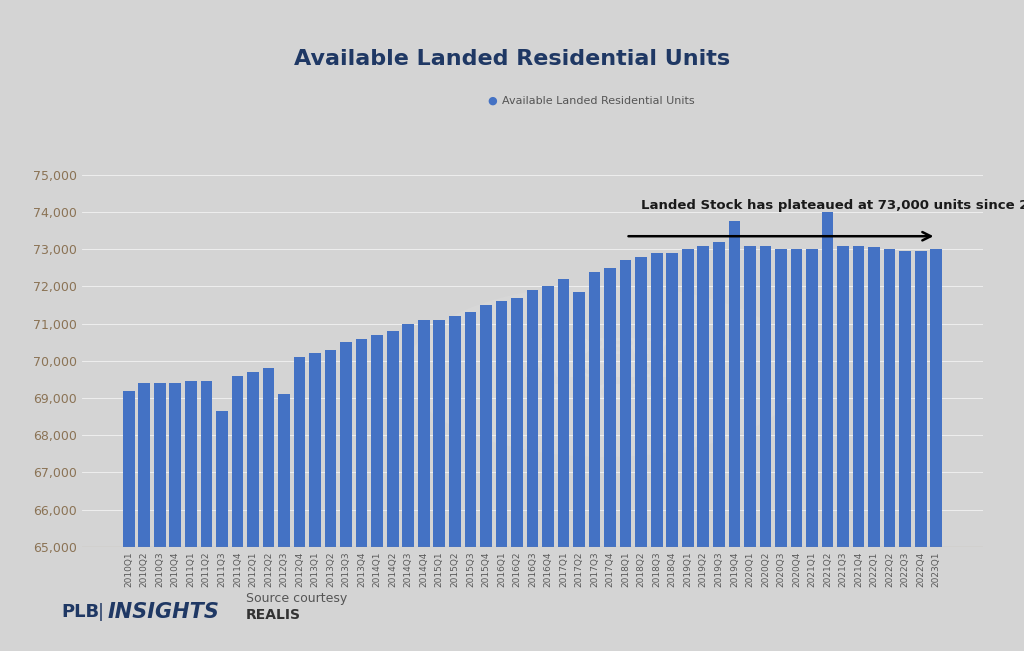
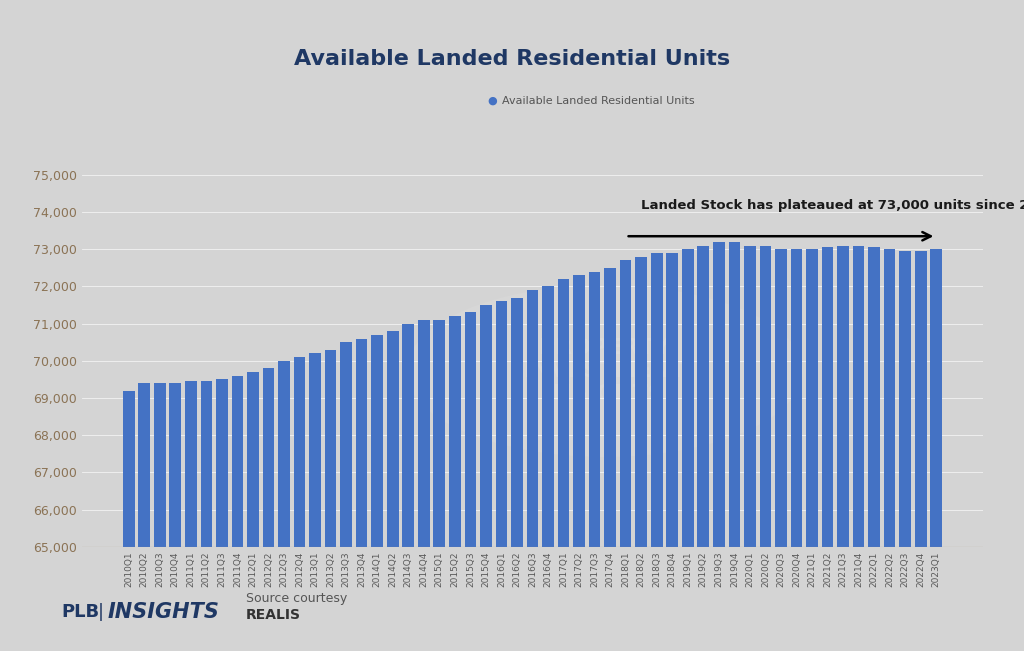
2011Q3: 68,650 -> 69,500
2012Q3: 69,100 -> 70,000
2017Q2: 71,850 -> 72,300
2019Q4: 73,750 -> 73,200
2021Q2: 74,000 -> 73,050
